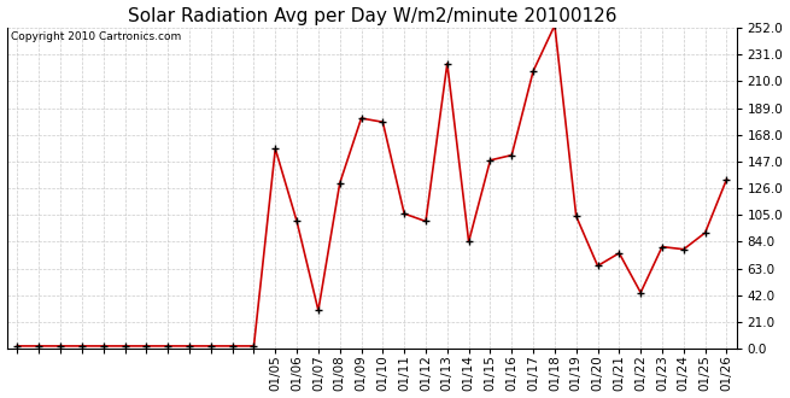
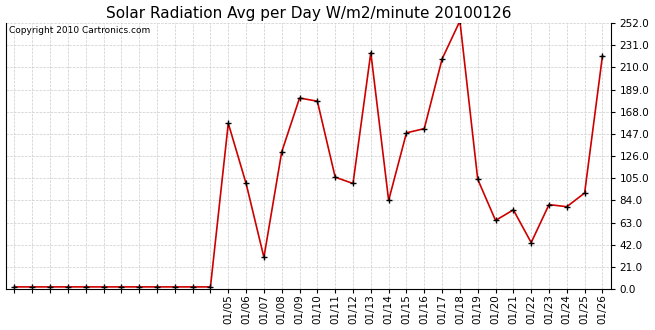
01/26: 133 -> 221
